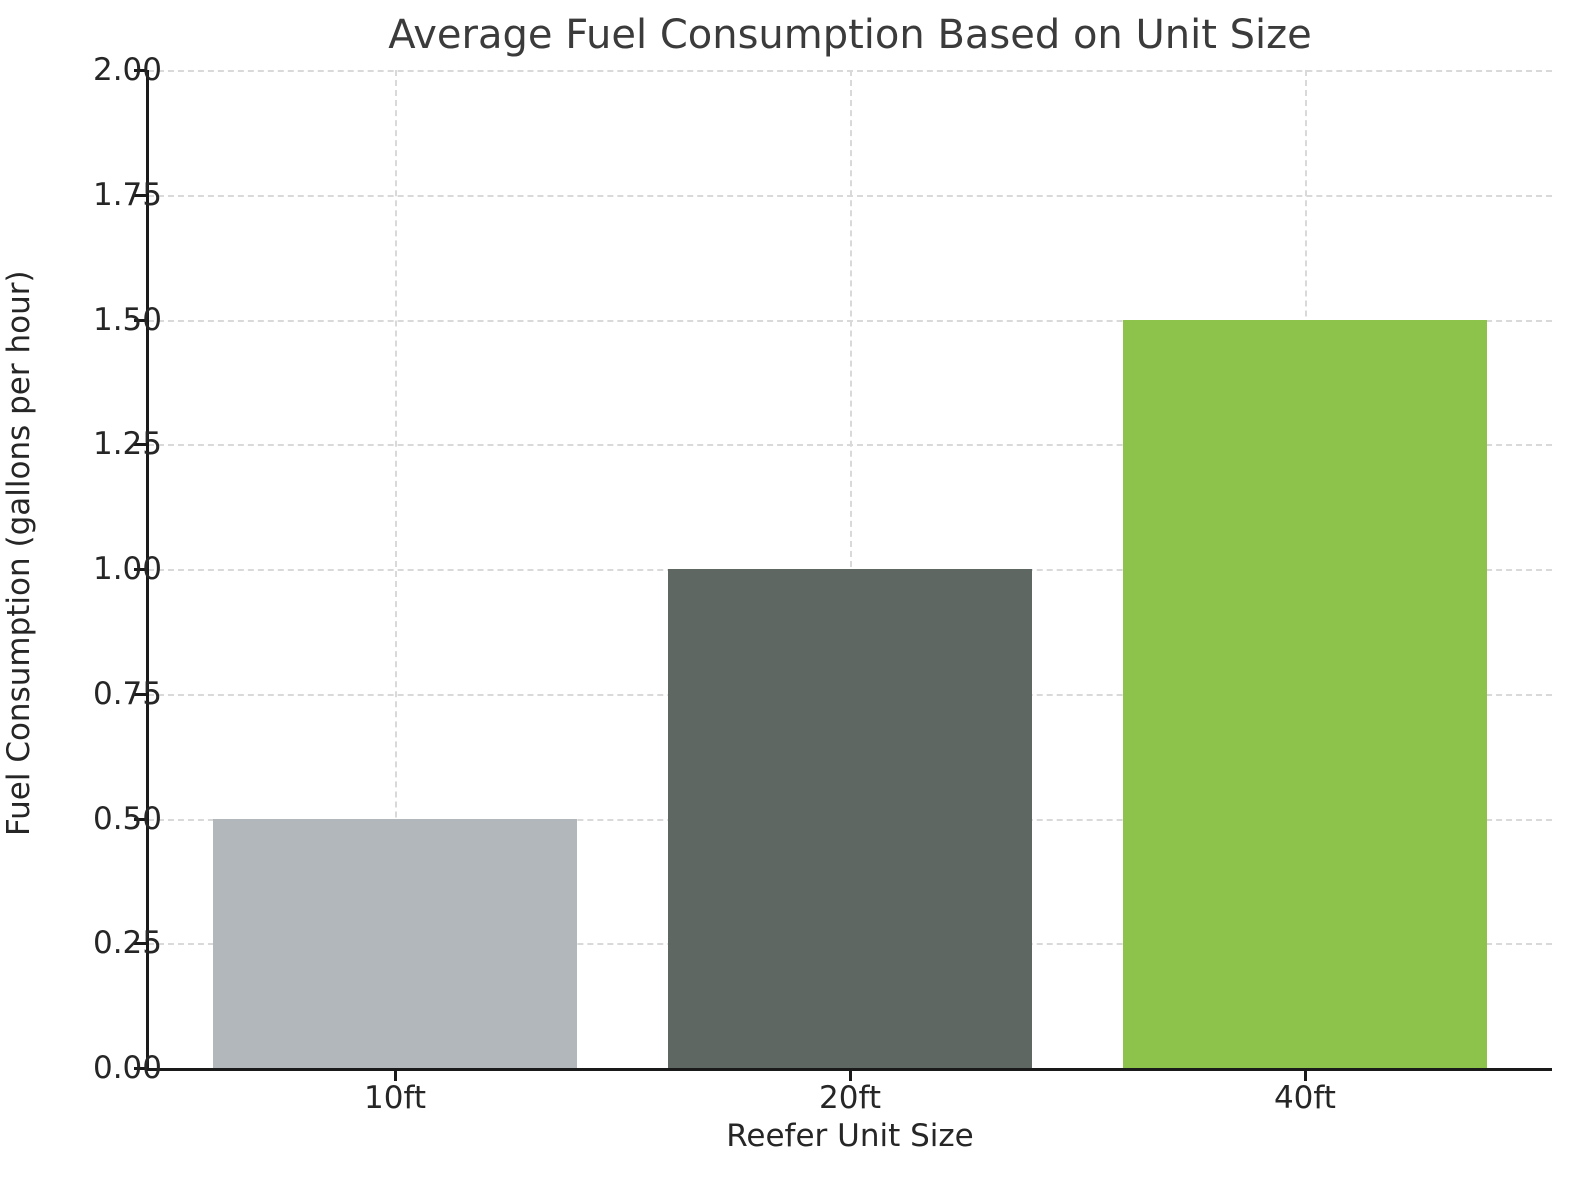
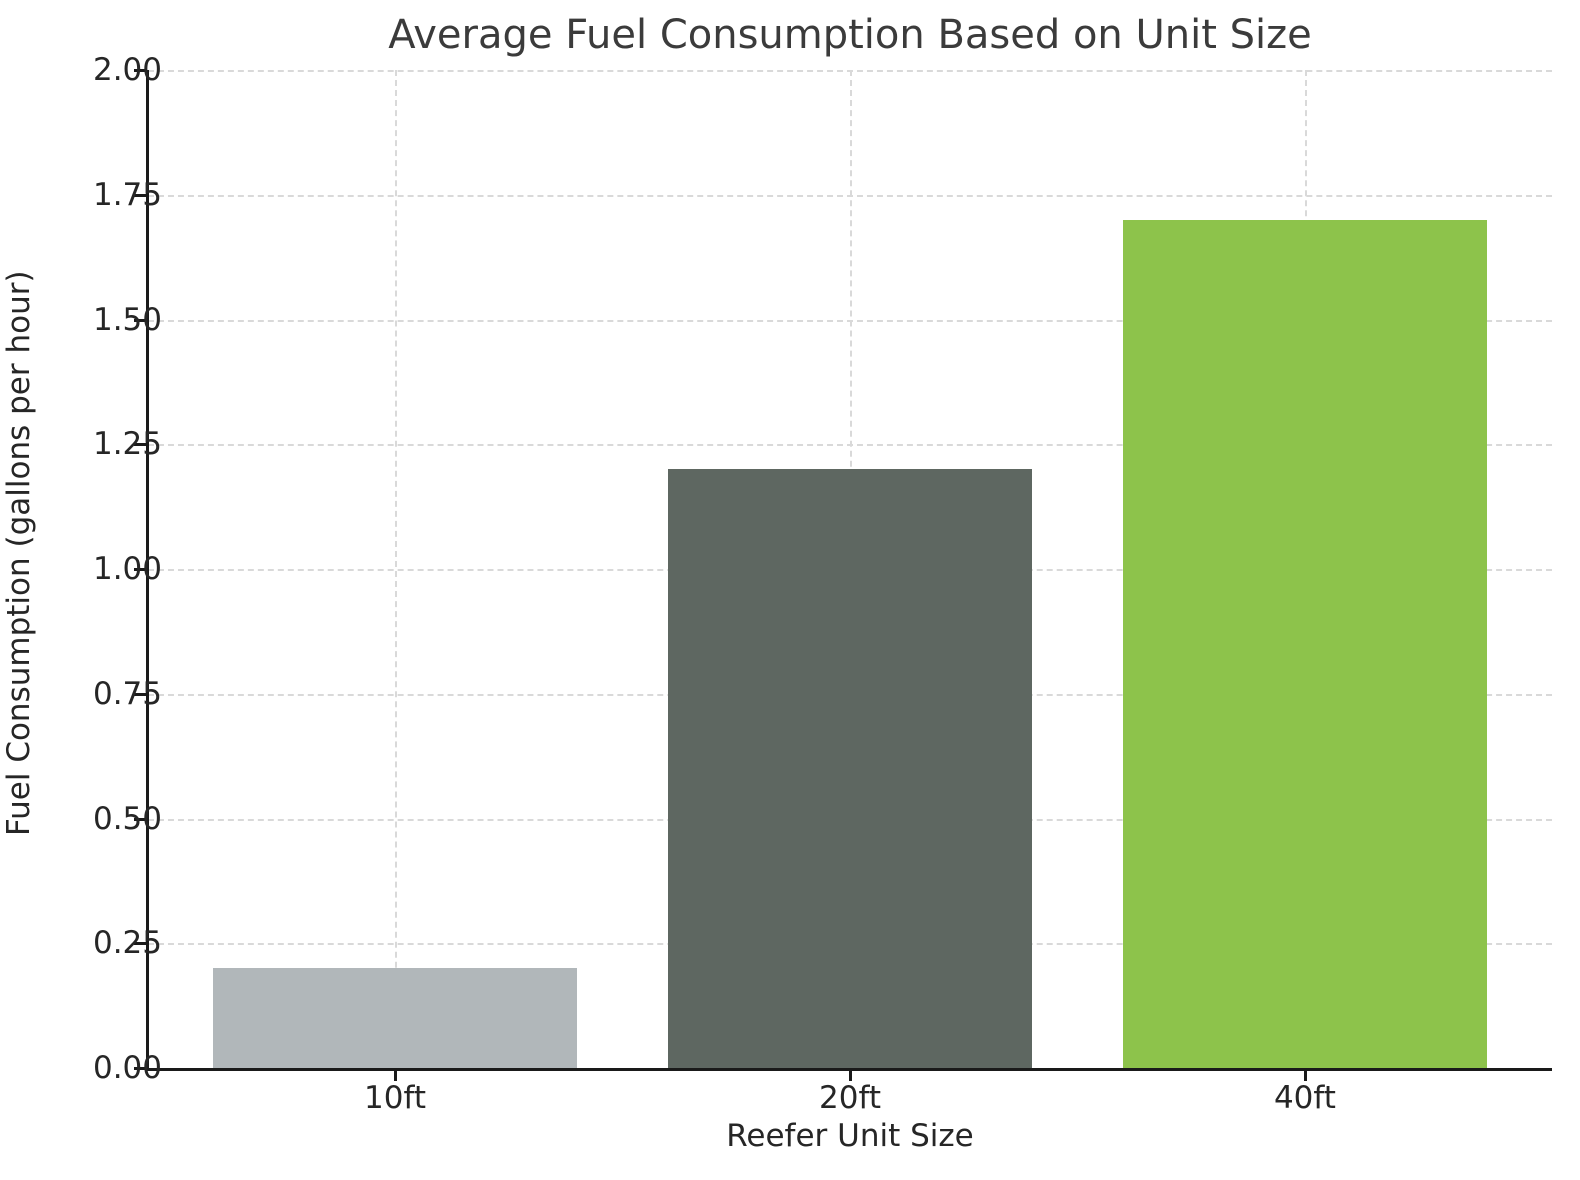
10ft: 0.5 -> 0.2
20ft: 1.0 -> 1.2
40ft: 1.5 -> 1.7
